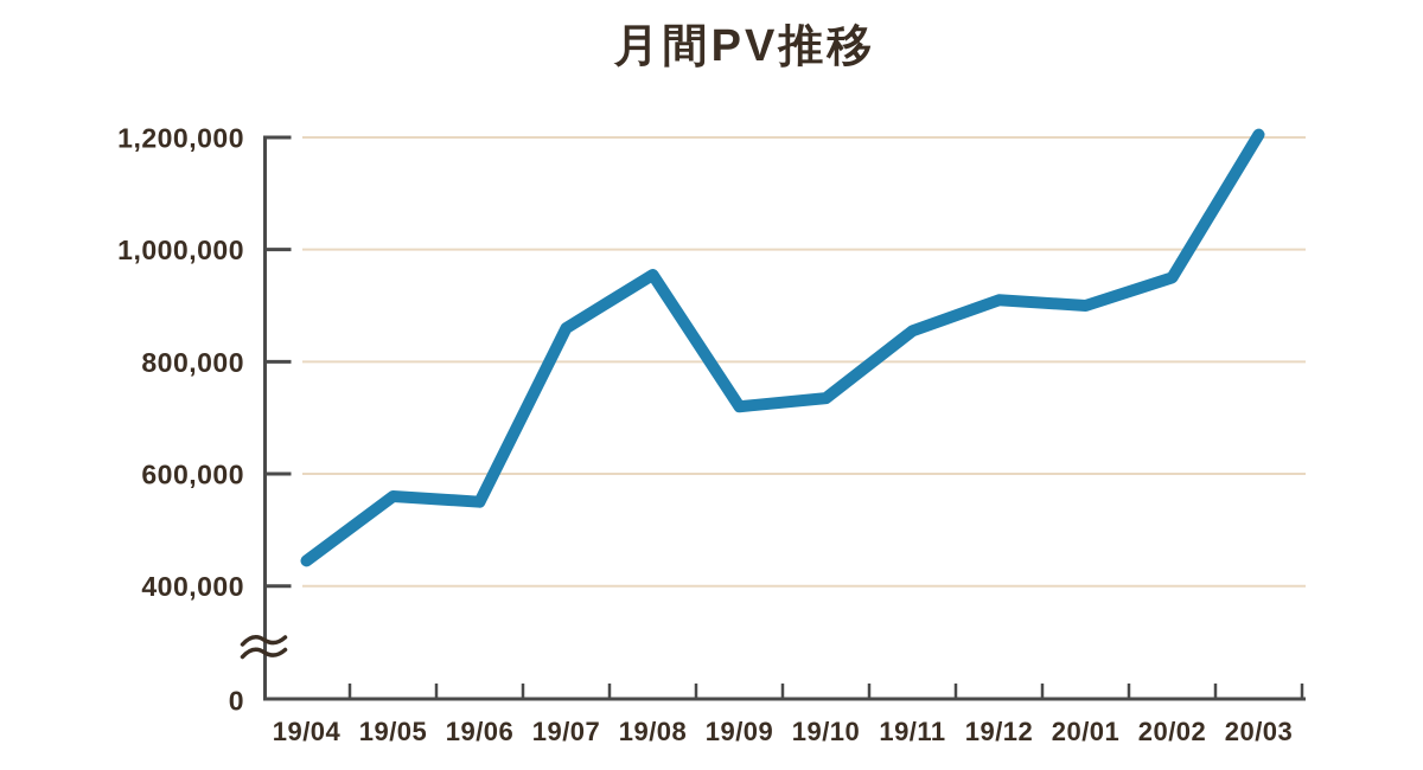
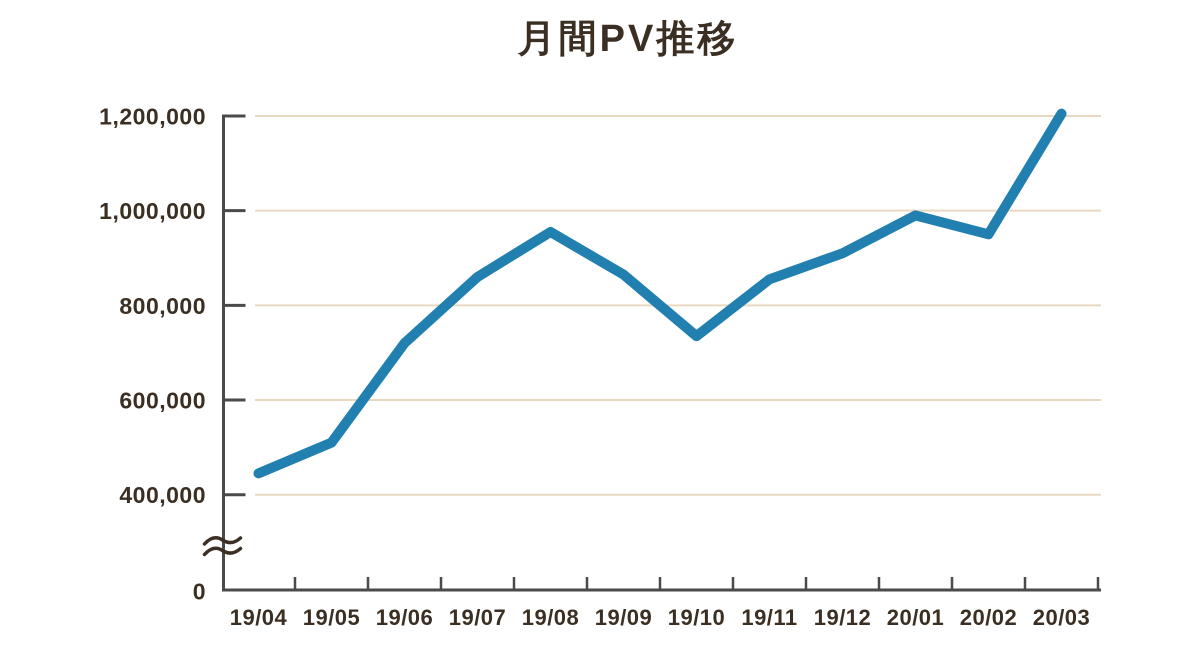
19/05: 560000 -> 510000
19/06: 550000 -> 720000
19/09: 720000 -> 860000
20/01: 900000 -> 990000
